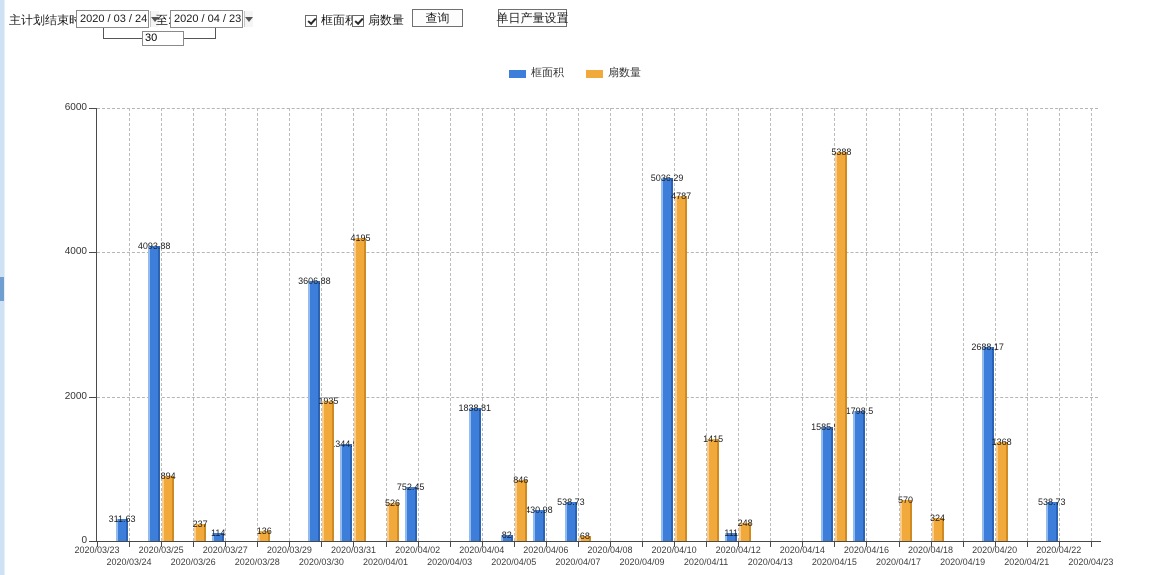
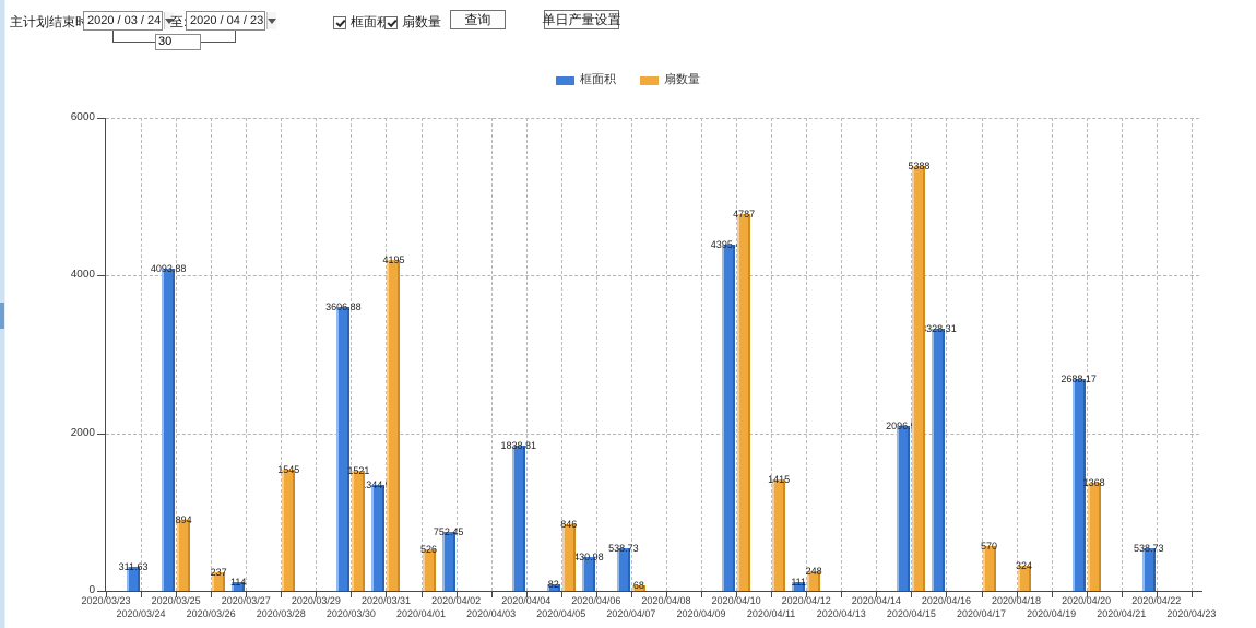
扇数量/2020/03/28: 136 -> 1545
扇数量/2020/03/30: 1935 -> 1521
框面积/2020/04/10: 5036.29 -> 4395.49
框面积/2020/04/15: 1585.96 -> 2096.52
框面积/2020/04/16: 1798.5 -> 3328.31
